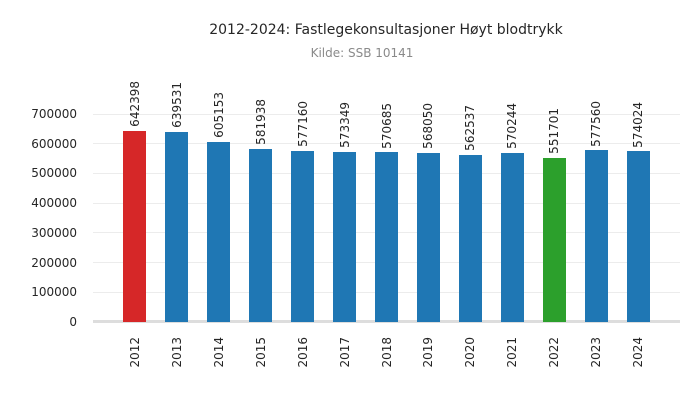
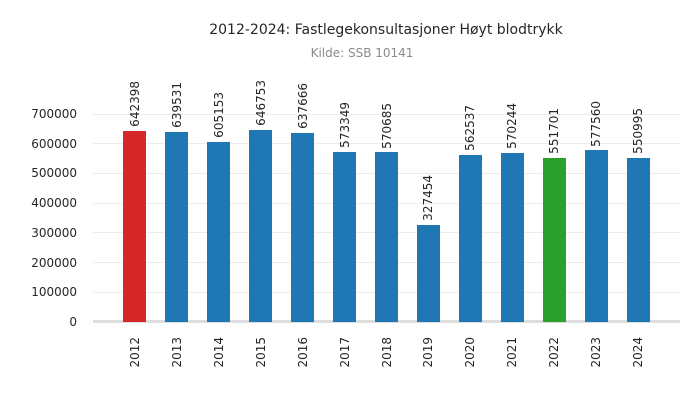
2015: 581938 -> 646753
2016: 577160 -> 637666
2019: 568050 -> 327454
2024: 574024 -> 550995
